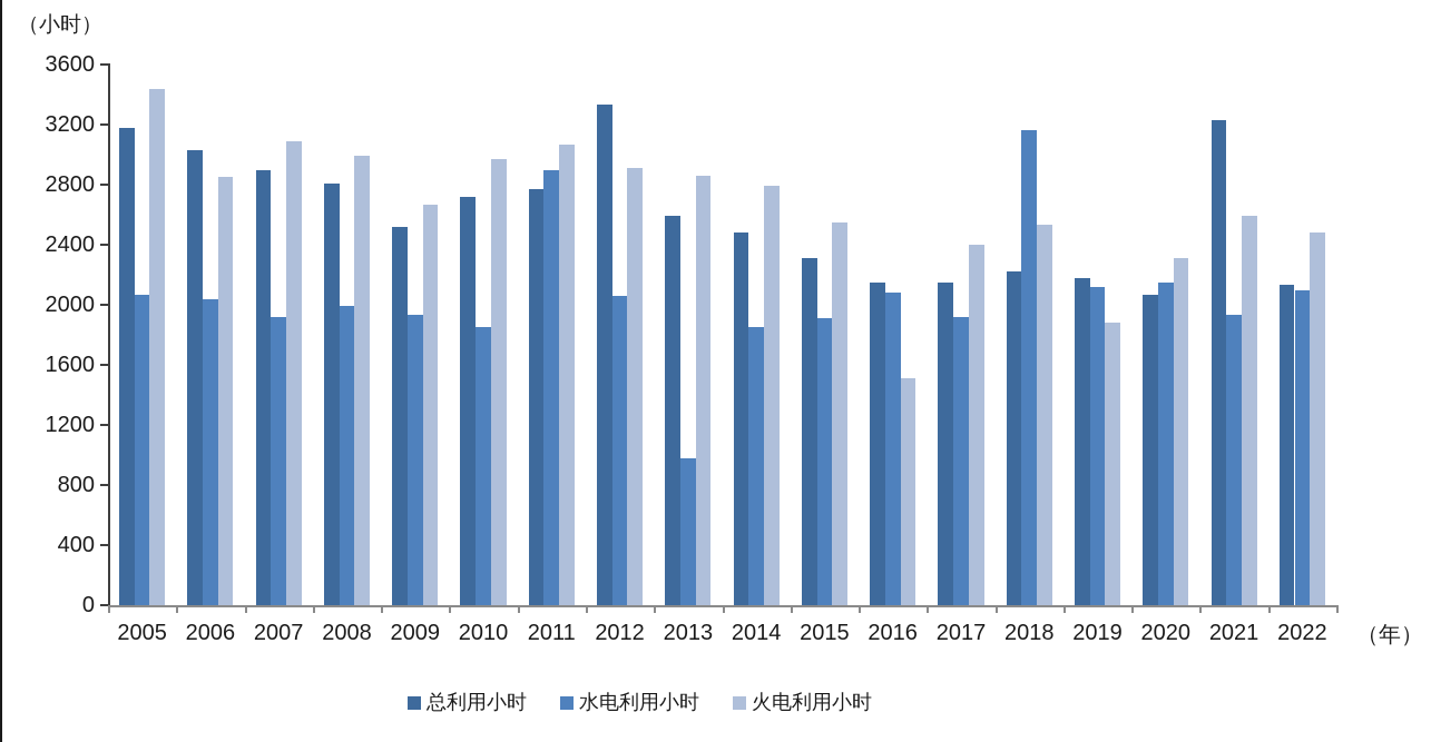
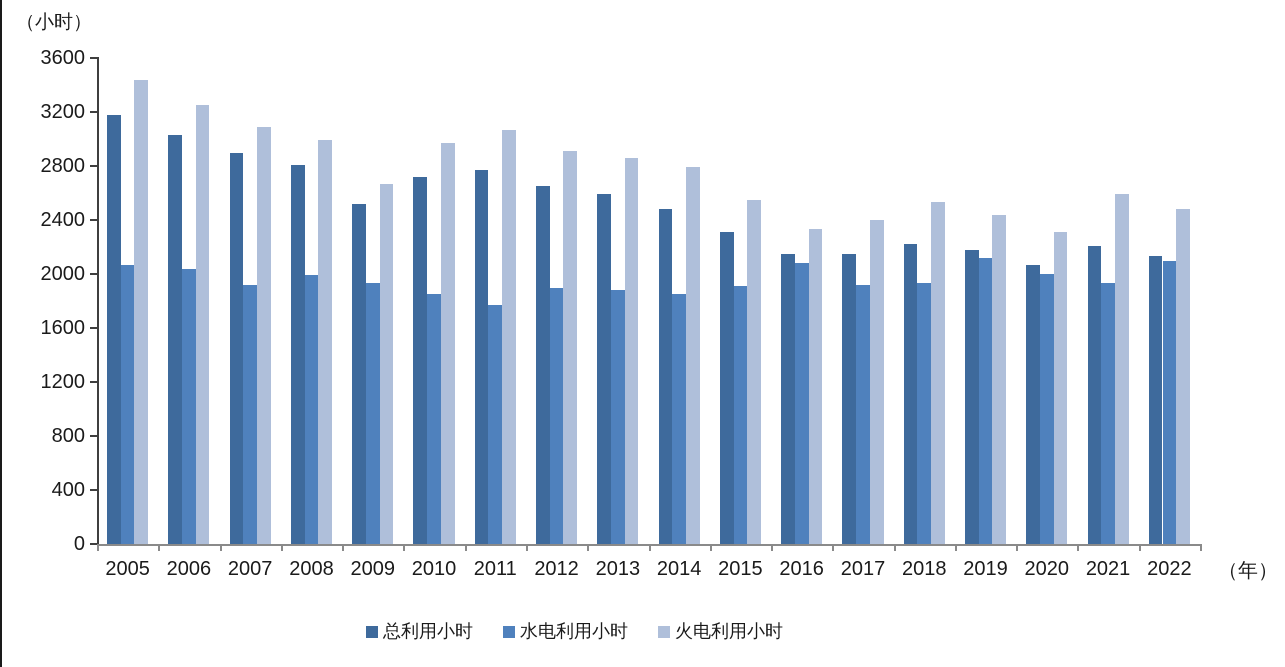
火电利用小时/2006: 2850 -> 3250
水电利用小时/2011: 2900 -> 1770
总利用小时/2012: 3330 -> 2650
水电利用小时/2012: 2060 -> 1900
水电利用小时/2013: 980 -> 1880
火电利用小时/2016: 1510 -> 2330
水电利用小时/2018: 3160 -> 1930
火电利用小时/2019: 1880 -> 2440
水电利用小时/2020: 2150 -> 2000
总利用小时/2021: 3230 -> 2210
